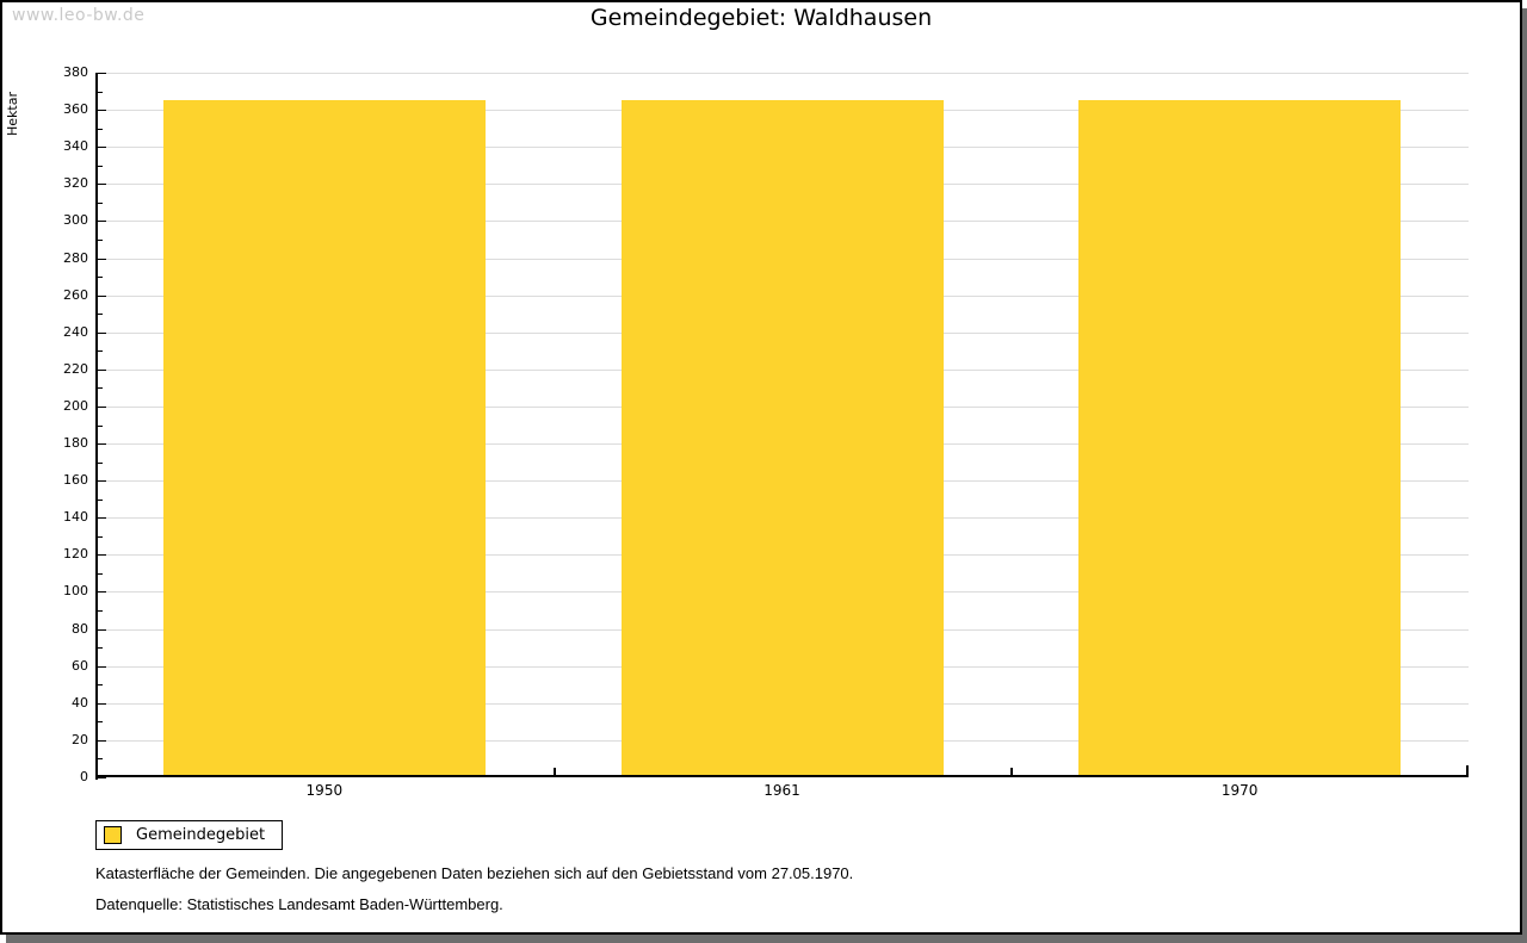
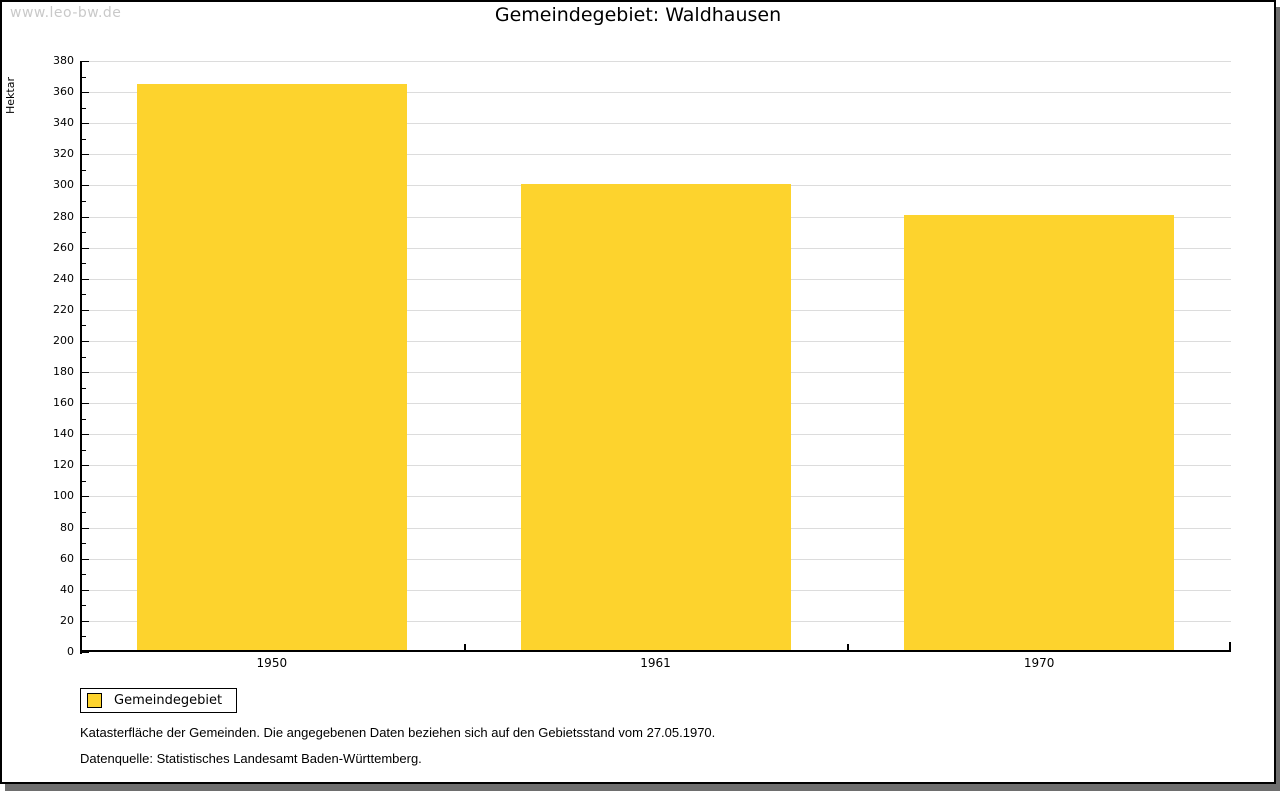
1961: 365 -> 301
1970: 365 -> 281
